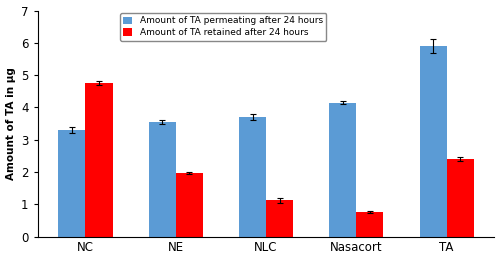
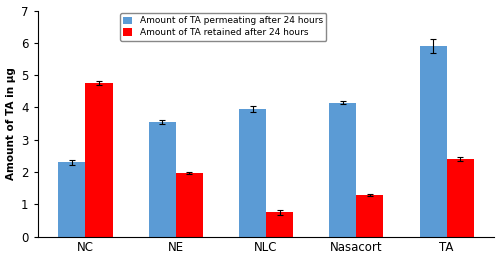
Amount of TA permeating after 24 hours/NC: 3.30 -> 2.30
Amount of TA permeating after 24 hours/NLC: 3.70 -> 3.95
Amount of TA retained after 24 hours/NLC: 1.12 -> 0.75
Amount of TA retained after 24 hours/Nasacort: 0.75 -> 1.30
